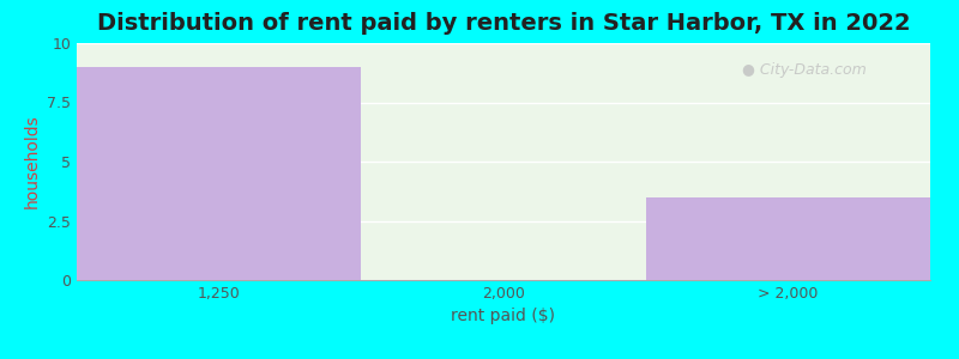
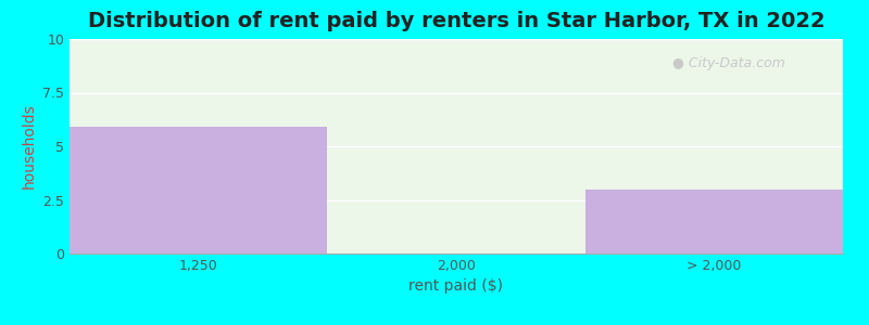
1,250: 9.0 -> 5.9
> 2,000: 3.5 -> 3.0
